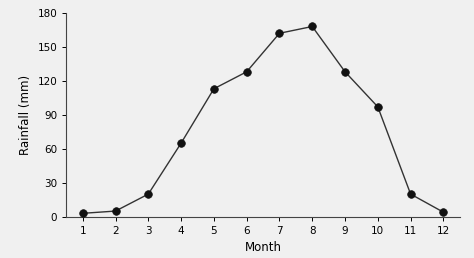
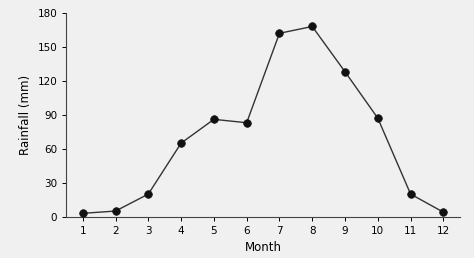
5: 113 -> 86
6: 128 -> 83
10: 97 -> 87
